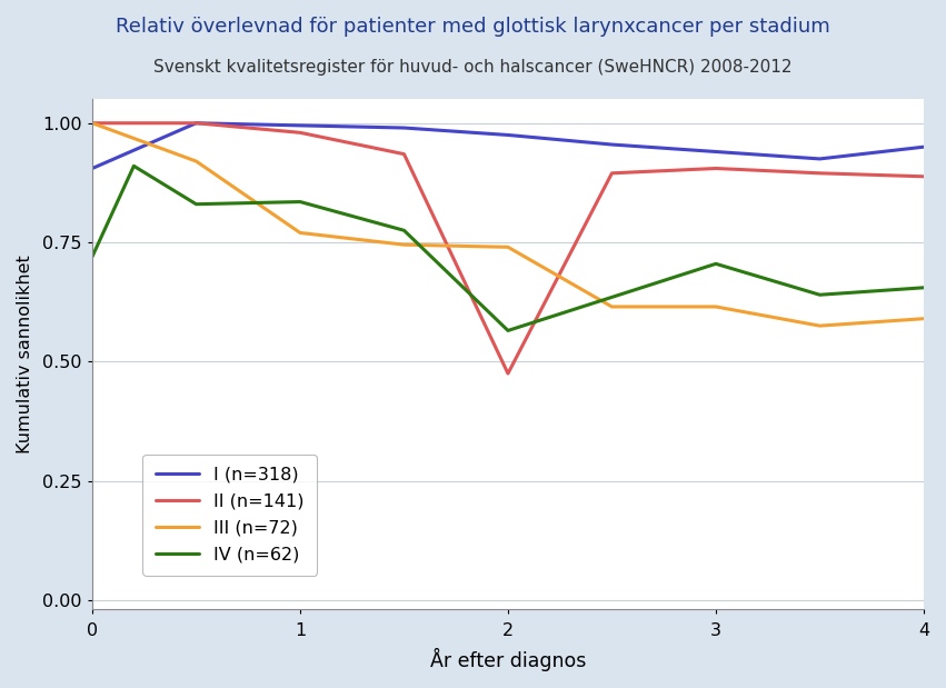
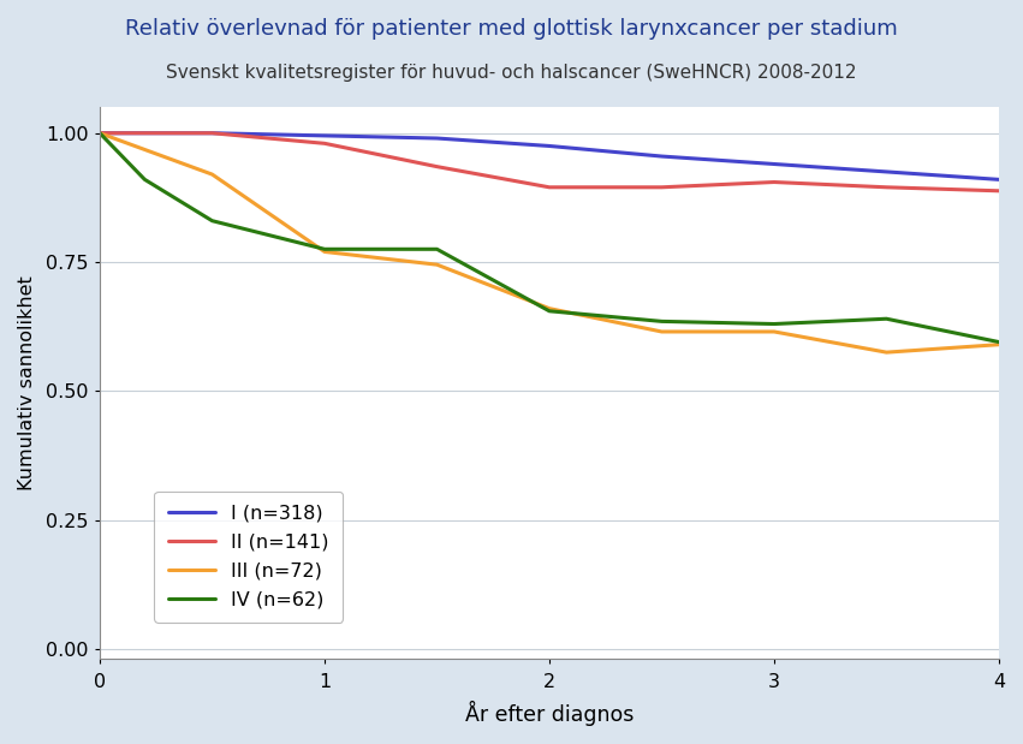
I (n=318)/0: 0.905 -> 1.000
IV (n=62)/0: 0.720 -> 1.000
IV (n=62)/1: 0.835 -> 0.775
II (n=141)/2: 0.475 -> 0.895
III (n=72)/2: 0.740 -> 0.660
IV (n=62)/2: 0.565 -> 0.655
IV (n=62)/3: 0.705 -> 0.630
I (n=318)/4: 0.950 -> 0.910
IV (n=62)/4: 0.655 -> 0.595
